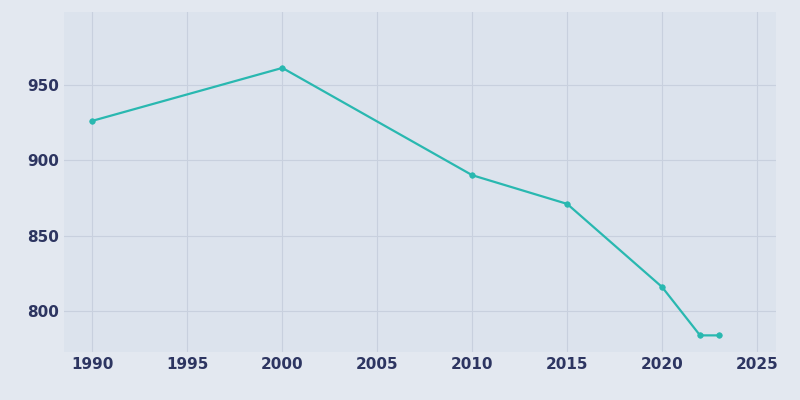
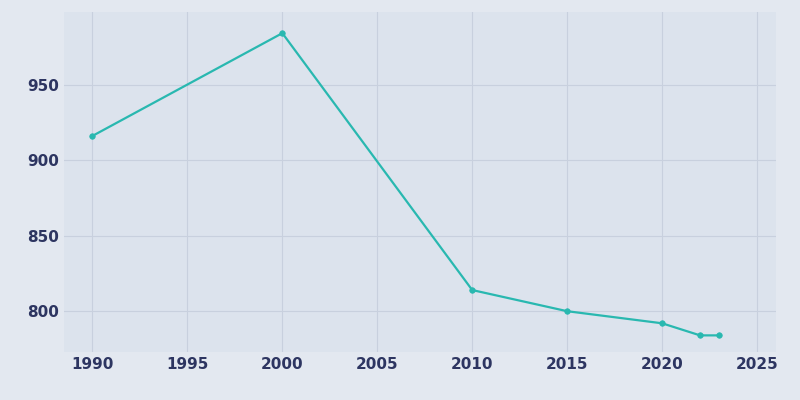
1990: 926 -> 916
2000: 961 -> 984
2010: 890 -> 814
2015: 871 -> 800
2020: 816 -> 792
